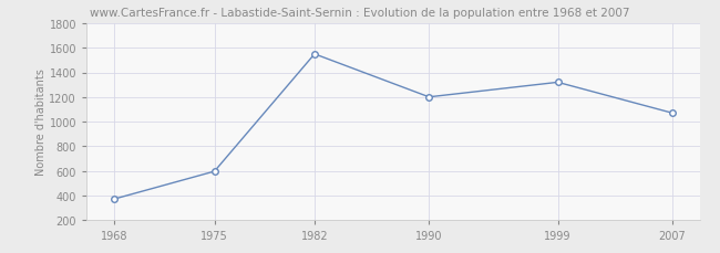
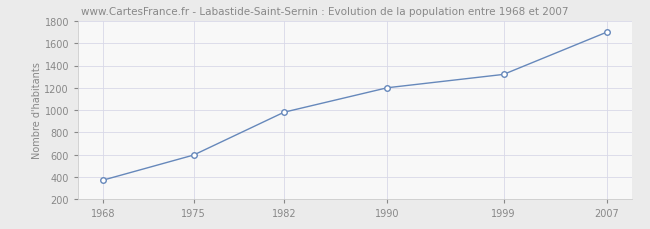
1982: 1550 -> 980
2007: 1070 -> 1700
